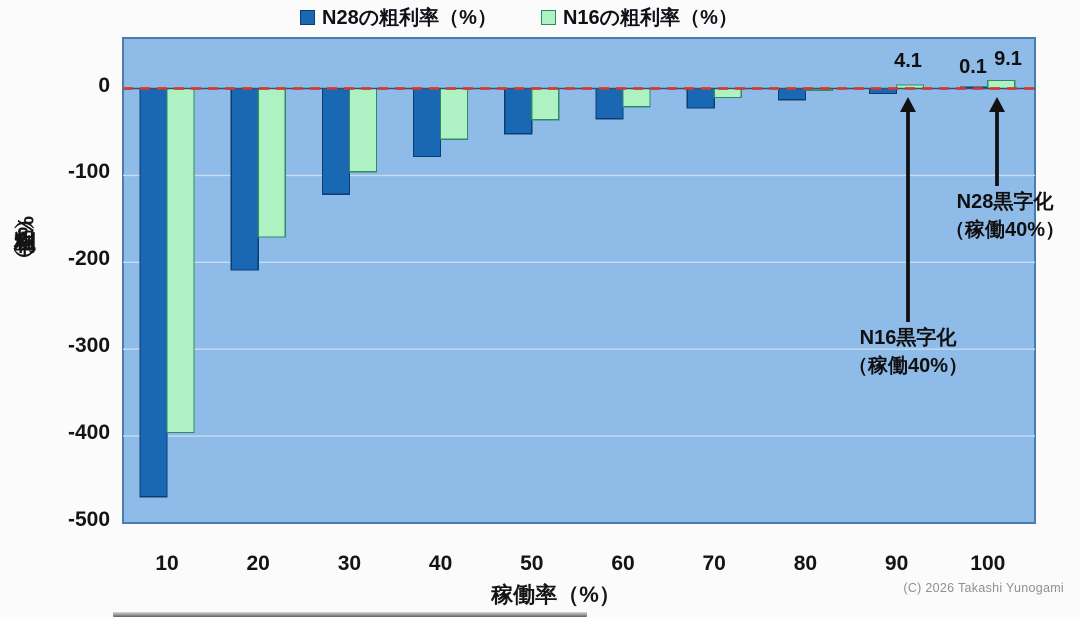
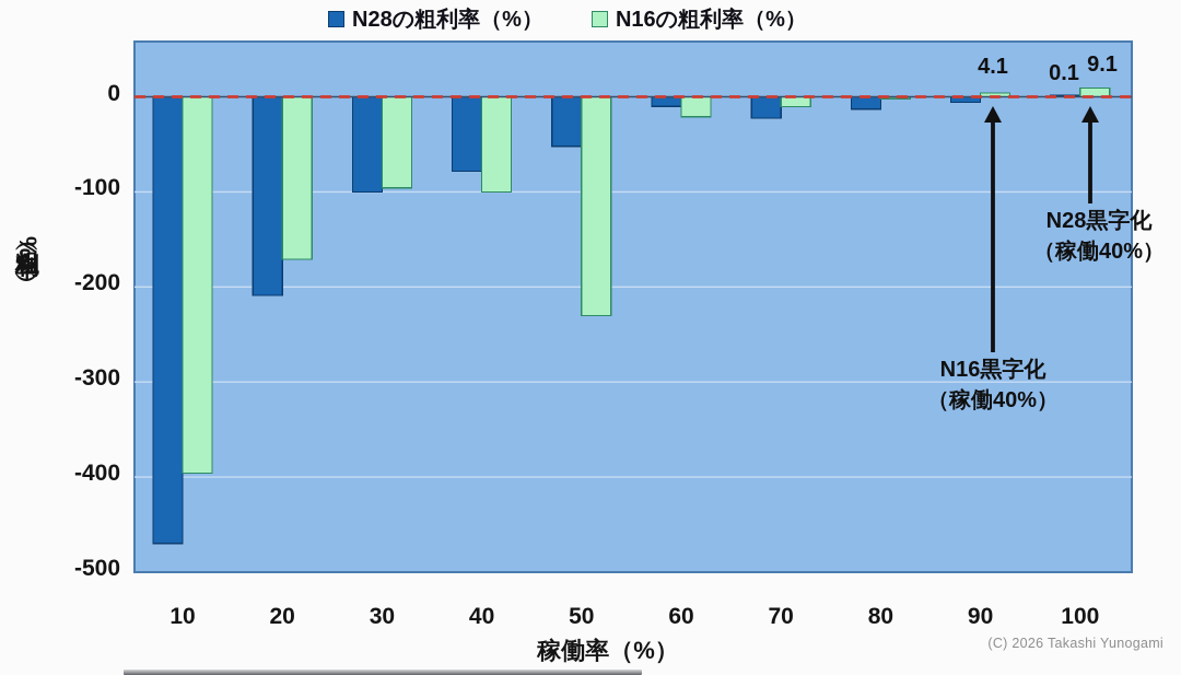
N28の粗利率（%）/30: -120 -> -100
N16の粗利率（%）/40: -60 -> -100
N16の粗利率（%）/50: -40 -> -230
N28の粗利率（%）/60: -30 -> -10
